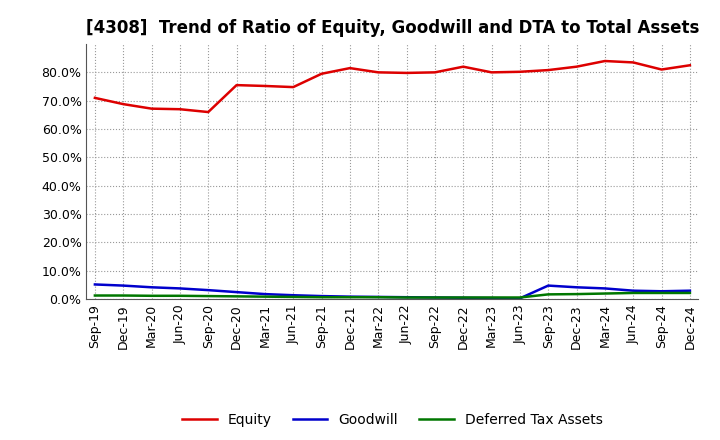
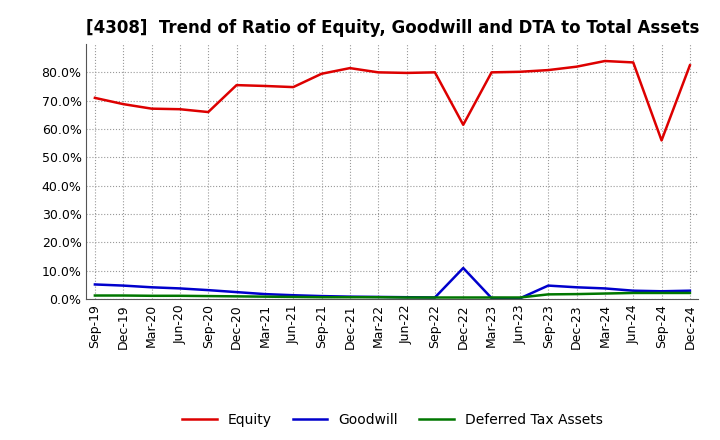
Equity/Dec-22: 82.0% -> 61.5%
Goodwill/Dec-22: 0.5% -> 11.0%
Equity/Sep-24: 81.0% -> 56.0%
